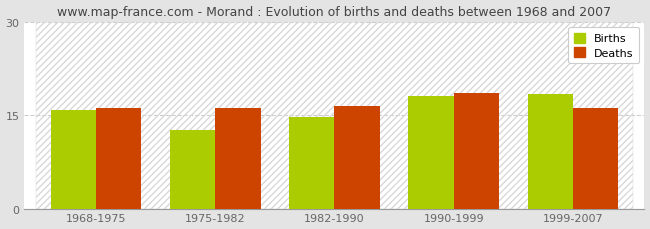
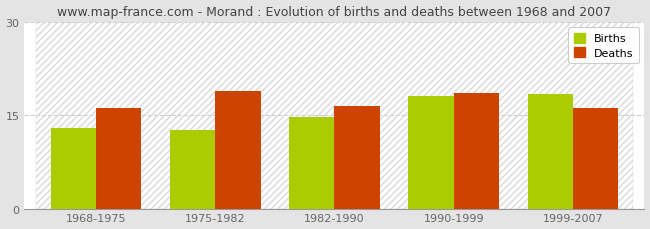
Births/1968-1975: 15.8 -> 13.0
Deaths/1975-1982: 16.1 -> 18.8
